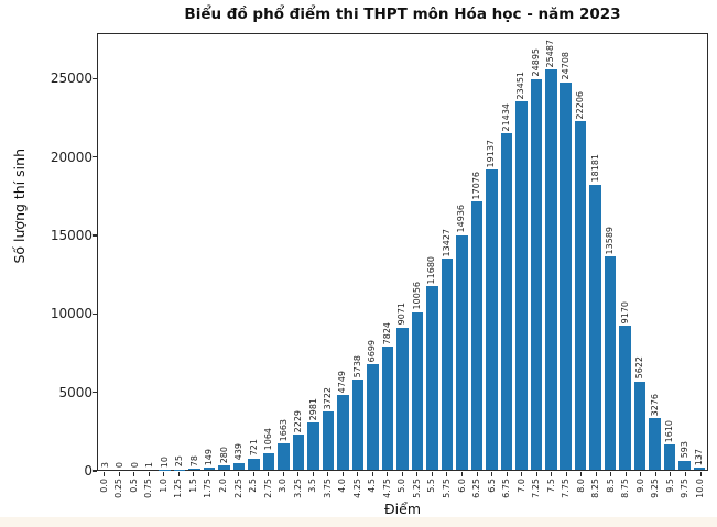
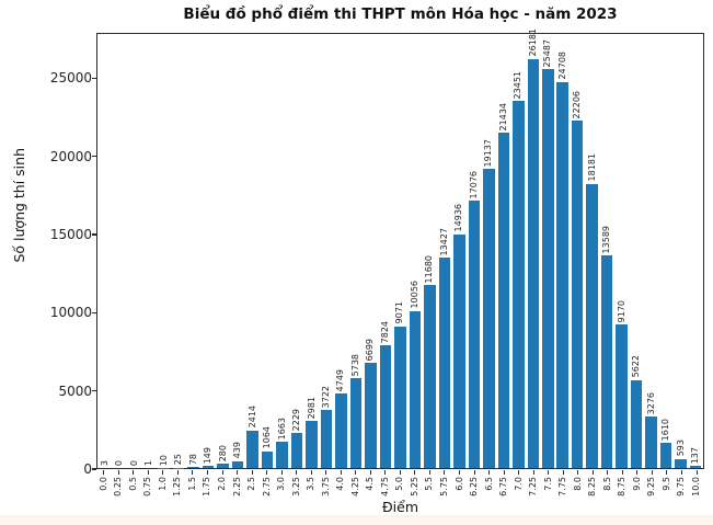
2.5: 721 -> 2414
7.25: 24895 -> 26181
